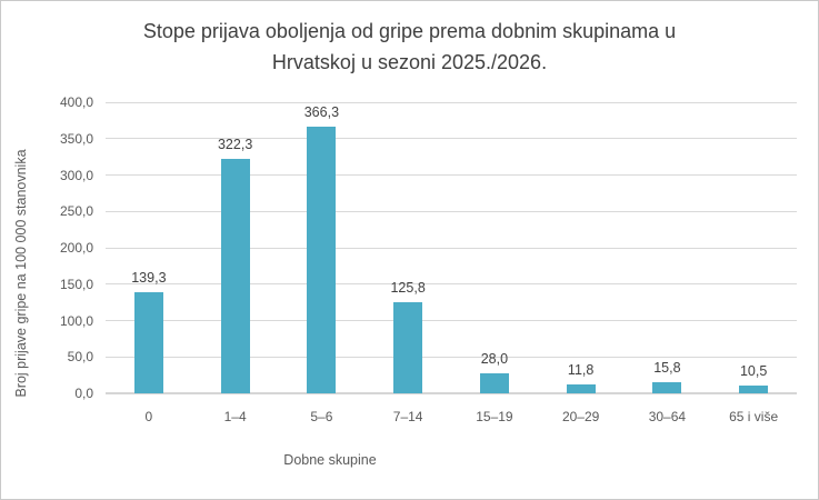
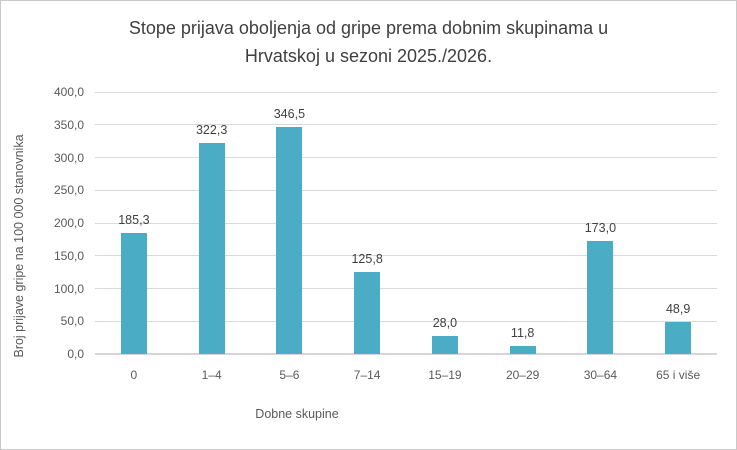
0: 139,3 -> 185,3
5–6: 366,3 -> 346,5
30–64: 15,8 -> 173,0
65 i više: 10,5 -> 48,9
